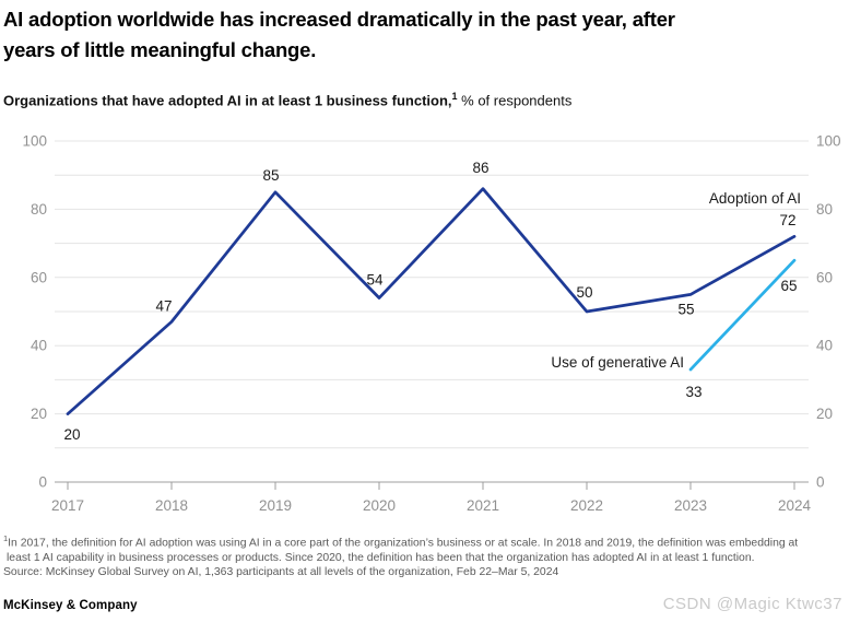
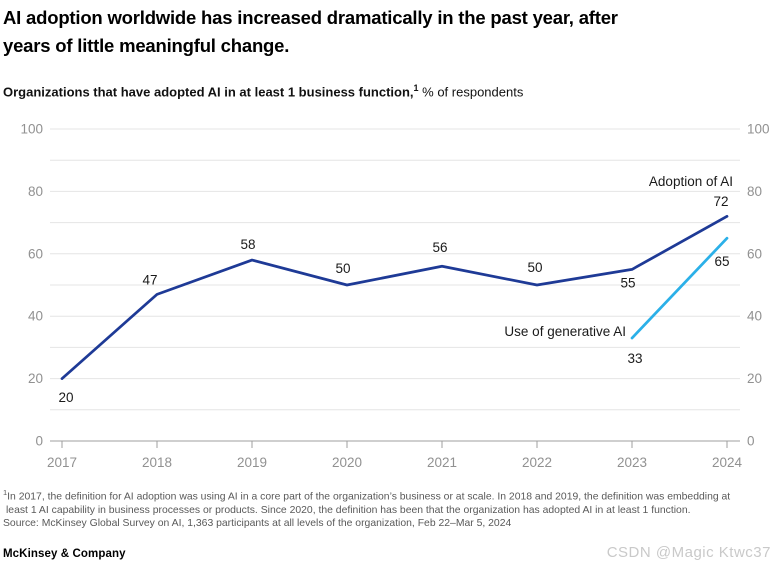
Adoption of AI/2019: 85 -> 58
Adoption of AI/2020: 54 -> 50
Adoption of AI/2021: 86 -> 56
